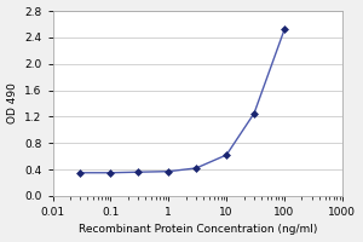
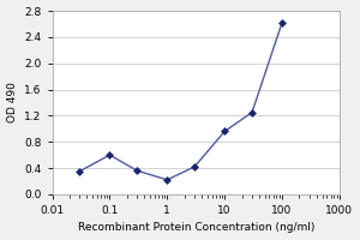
0.1: 0.35 -> 0.60
1: 0.37 -> 0.22
10: 0.62 -> 0.96
100: 2.52 -> 2.62
